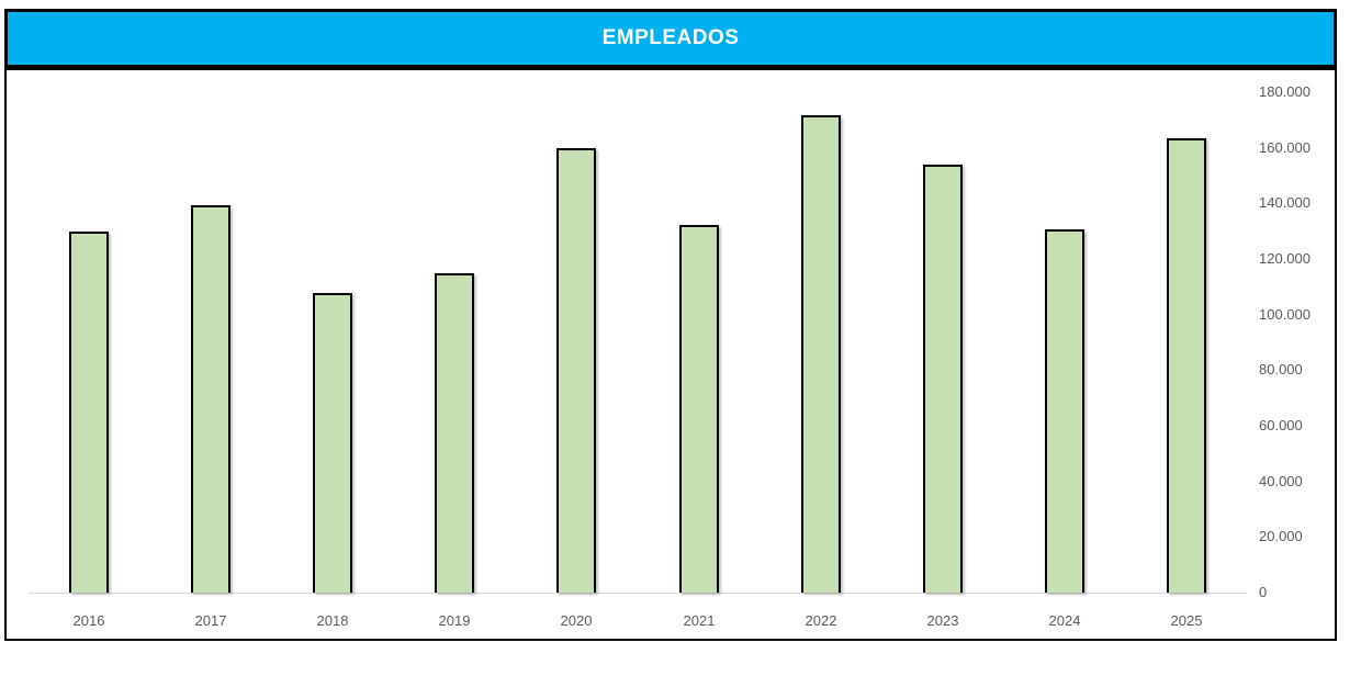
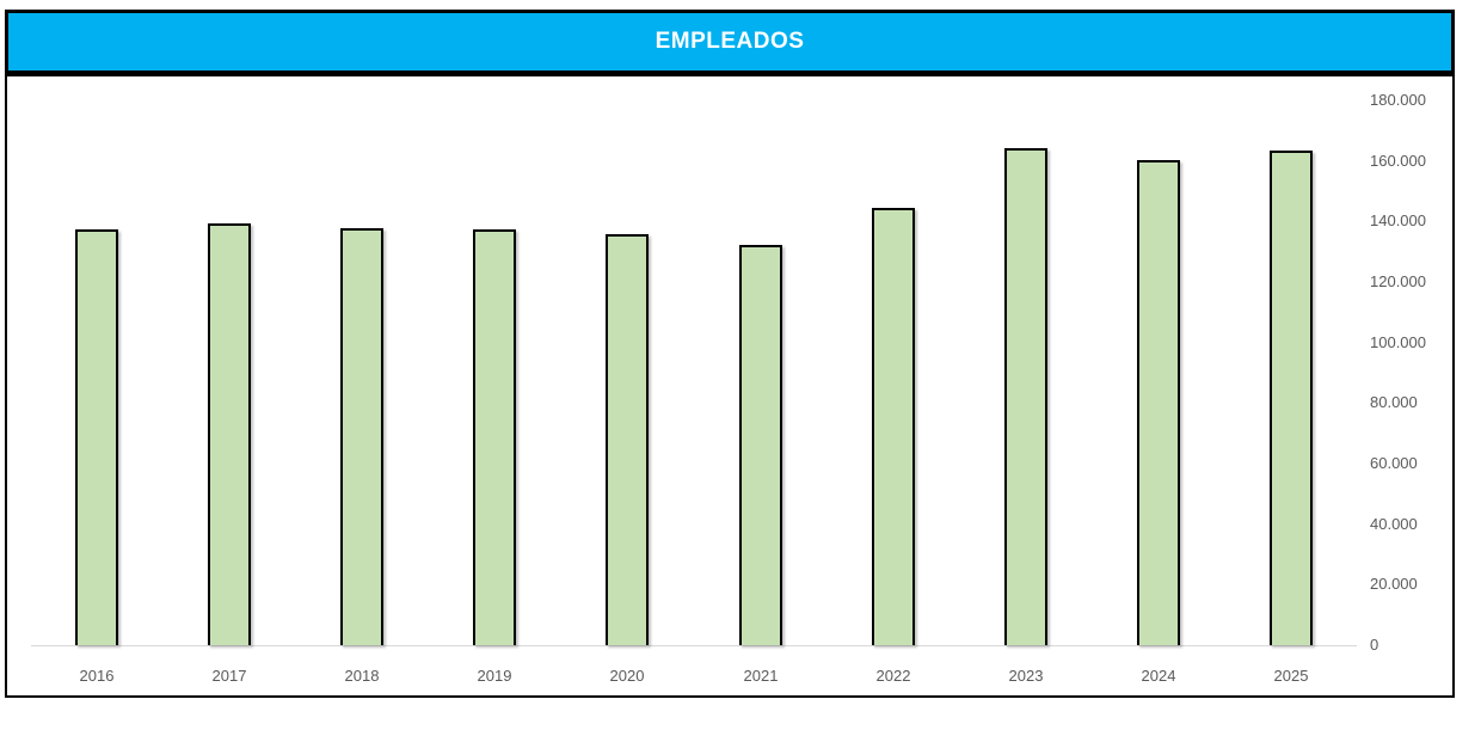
2016: 129000 -> 136000
2018: 107000 -> 137000
2019: 114000 -> 136000
2020: 159000 -> 135000
2022: 171000 -> 144000
2023: 153000 -> 164000
2024: 130000 -> 160000
